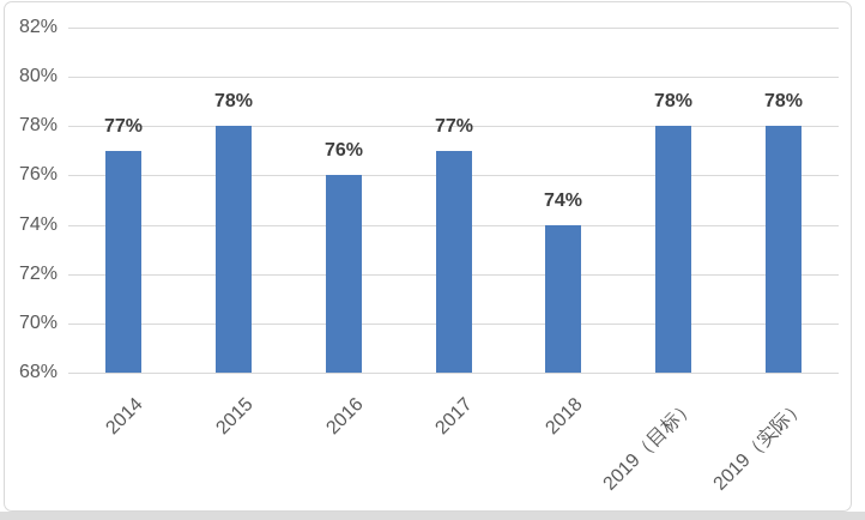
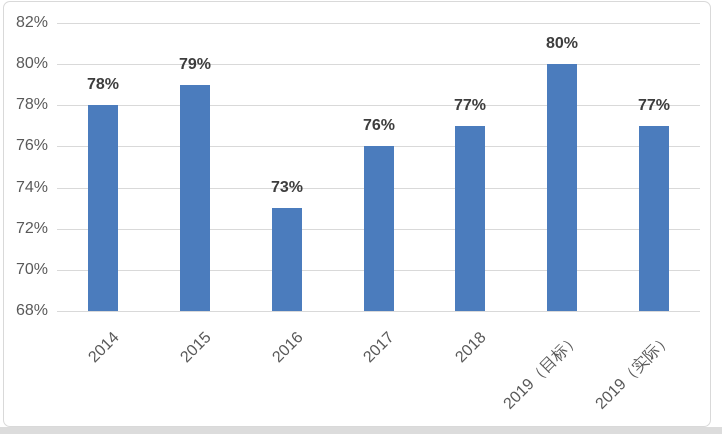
2014: 77% -> 78%
2015: 78% -> 79%
2016: 76% -> 73%
2017: 77% -> 76%
2018: 74% -> 77%
2019（目标）: 78% -> 80%
2019（实际）: 78% -> 77%
